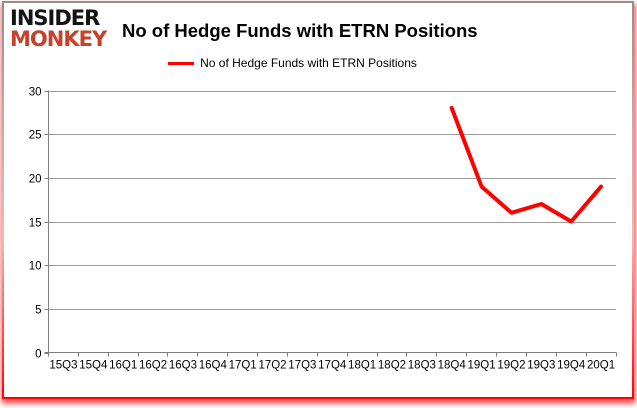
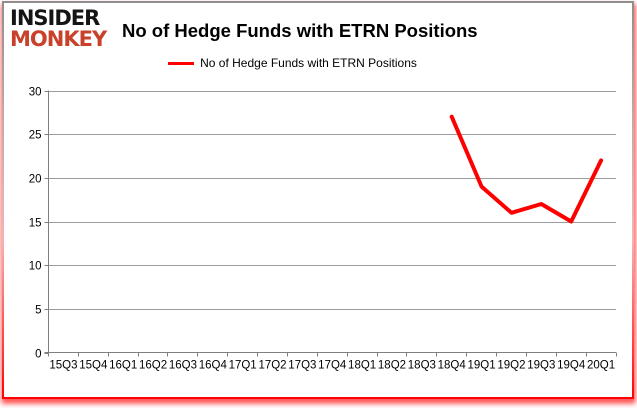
18Q4: 28 -> 27
20Q1: 19 -> 22
